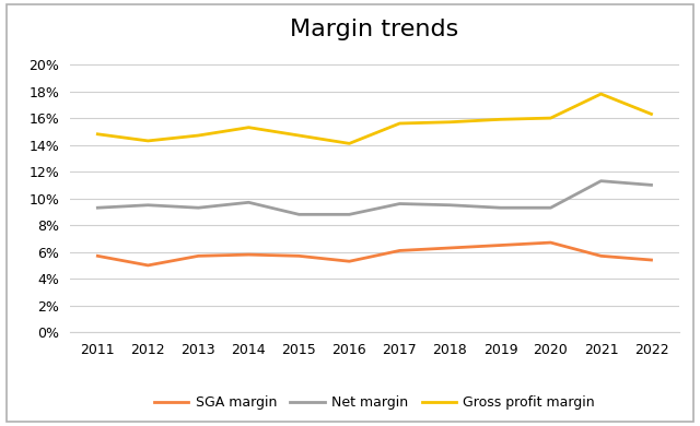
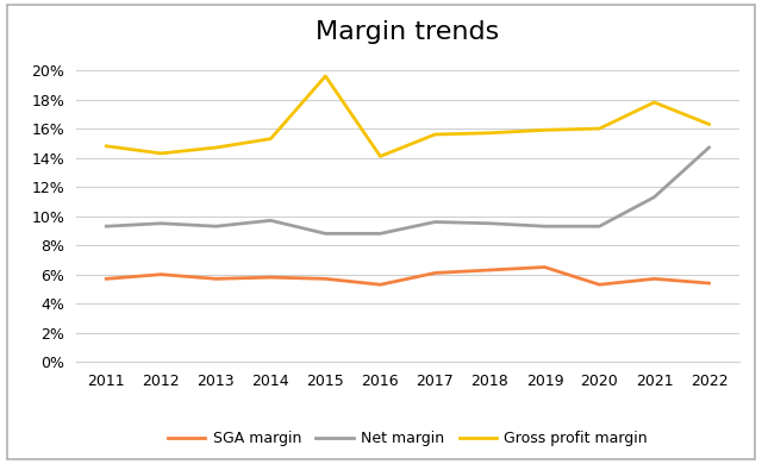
SGA margin/2012: 5.0% -> 6.0%
Gross profit margin/2015: 14.7% -> 19.6%
SGA margin/2020: 6.7% -> 5.3%
Net margin/2022: 11.0% -> 14.7%
